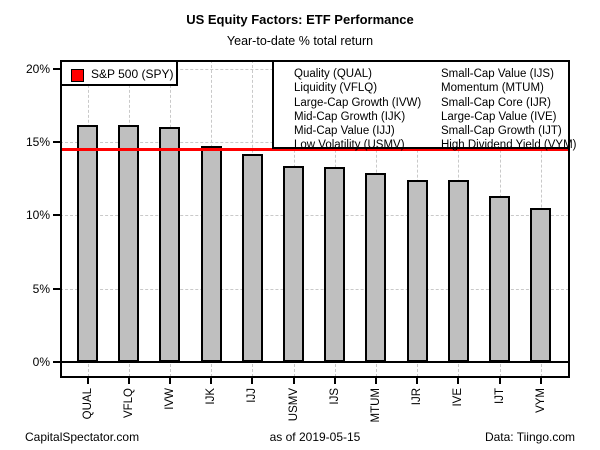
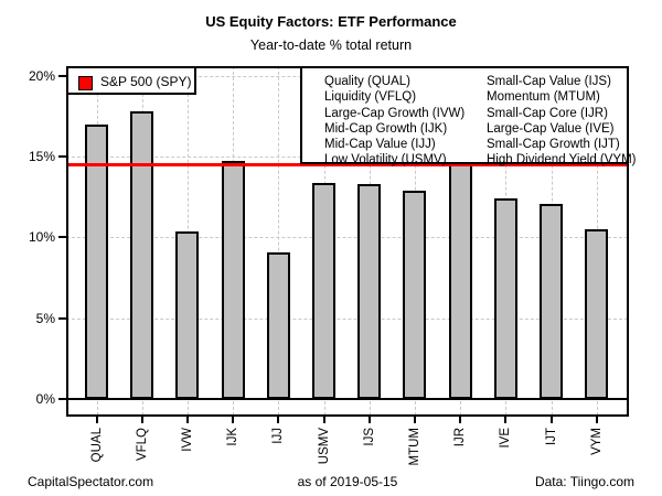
QUAL: 16.2% -> 17.0%
VFLQ: 16.2% -> 17.8%
IVW: 16.0% -> 10.4%
IJJ: 14.2% -> 9.1%
IJR: 12.4% -> 17.7%
IJT: 11.3% -> 12.1%
